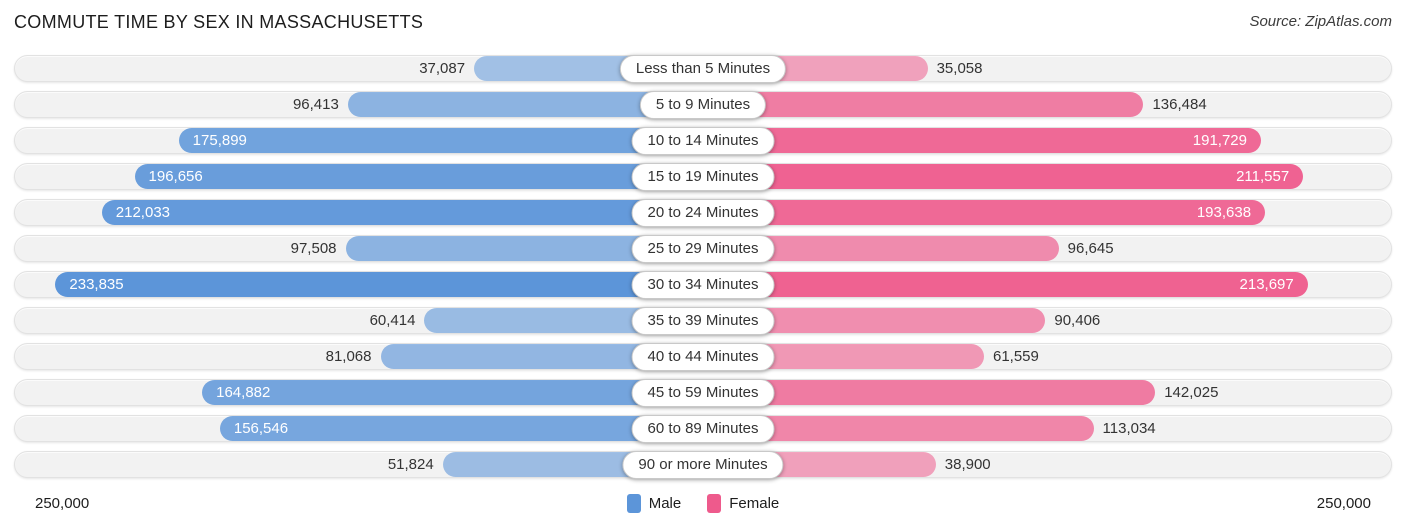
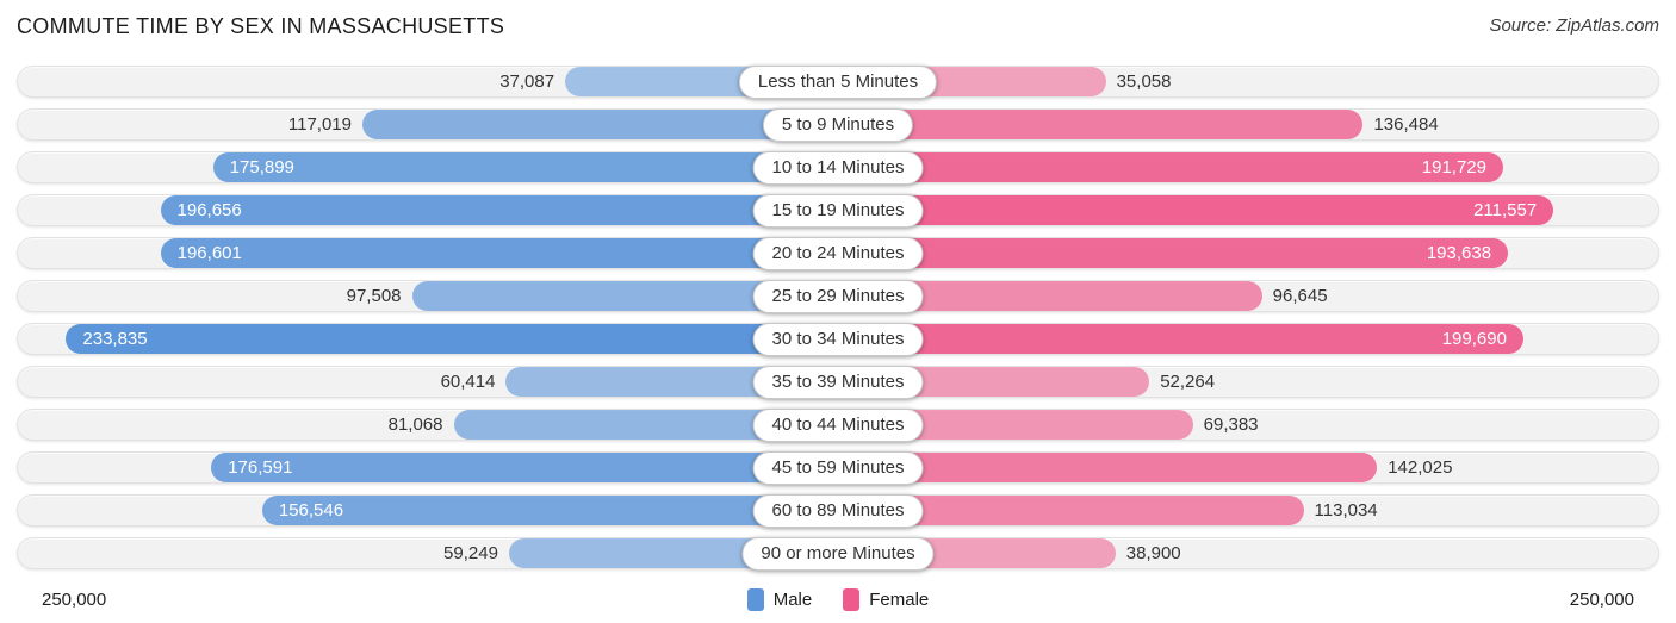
Male/5 to 9 Minutes: 96,413 -> 117,019
Male/20 to 24 Minutes: 212,033 -> 196,601
Female/30 to 34 Minutes: 213,697 -> 199,690
Female/35 to 39 Minutes: 90,406 -> 52,264
Female/40 to 44 Minutes: 61,559 -> 69,383
Male/45 to 59 Minutes: 164,882 -> 176,591
Male/90 or more Minutes: 51,824 -> 59,249
